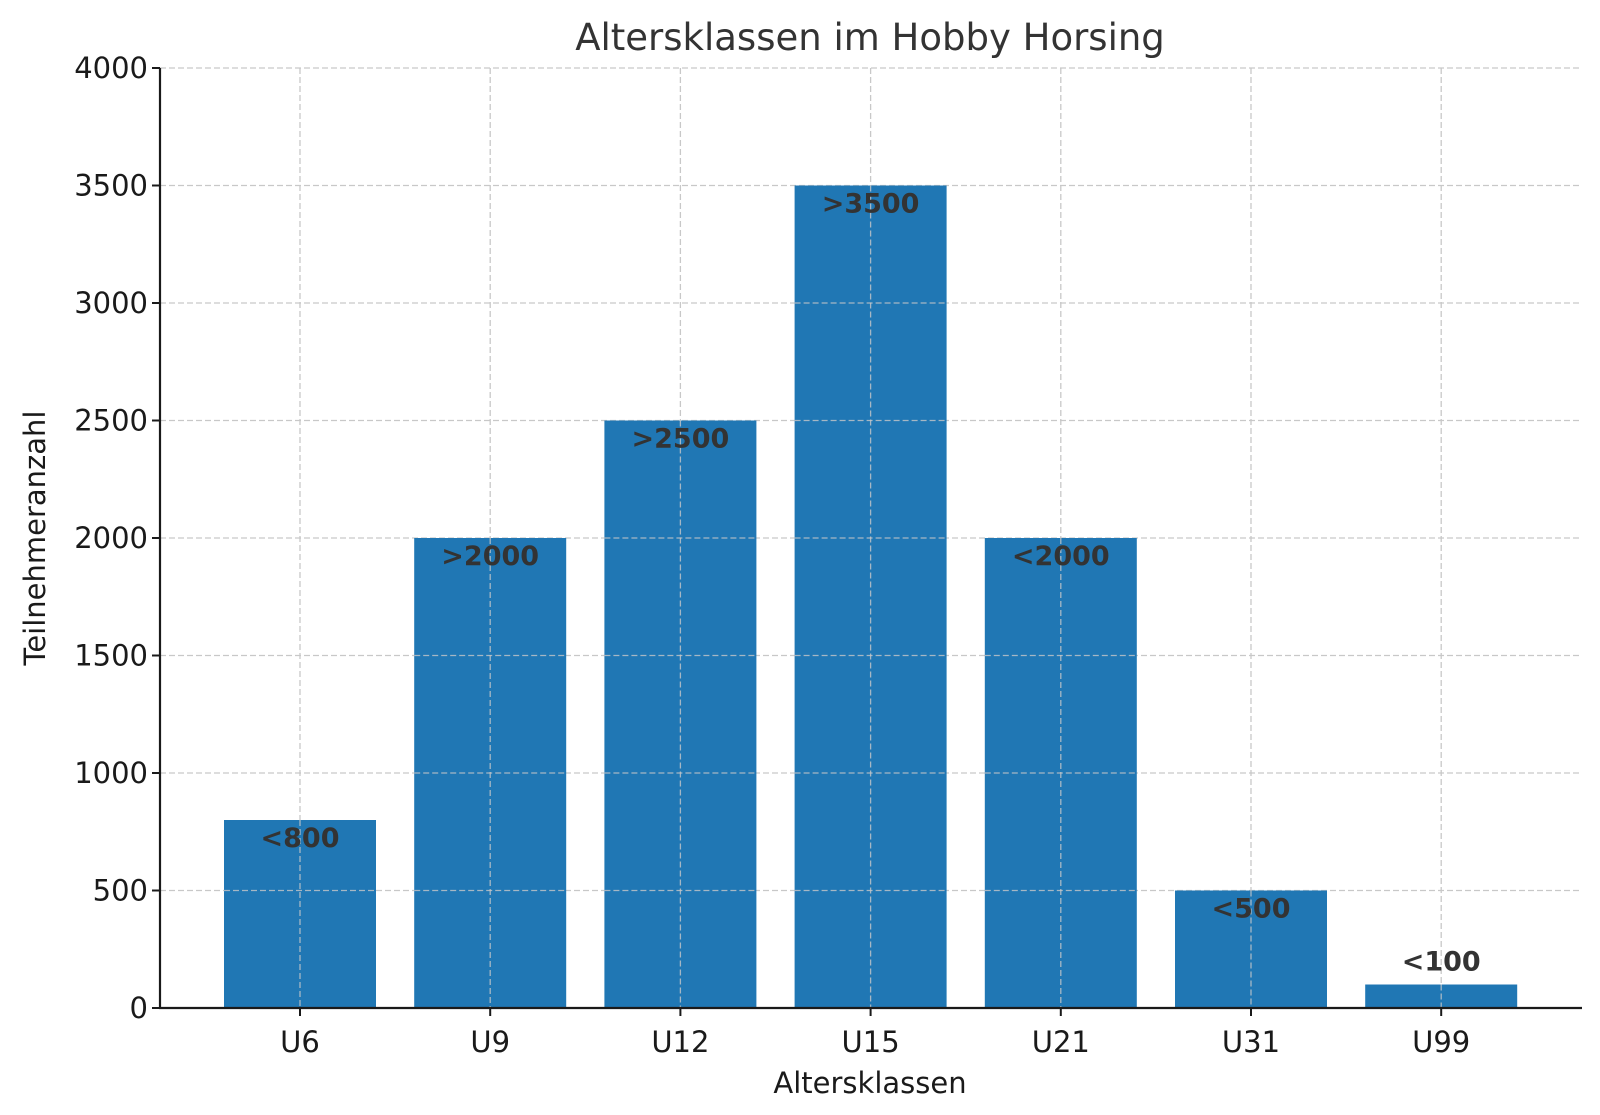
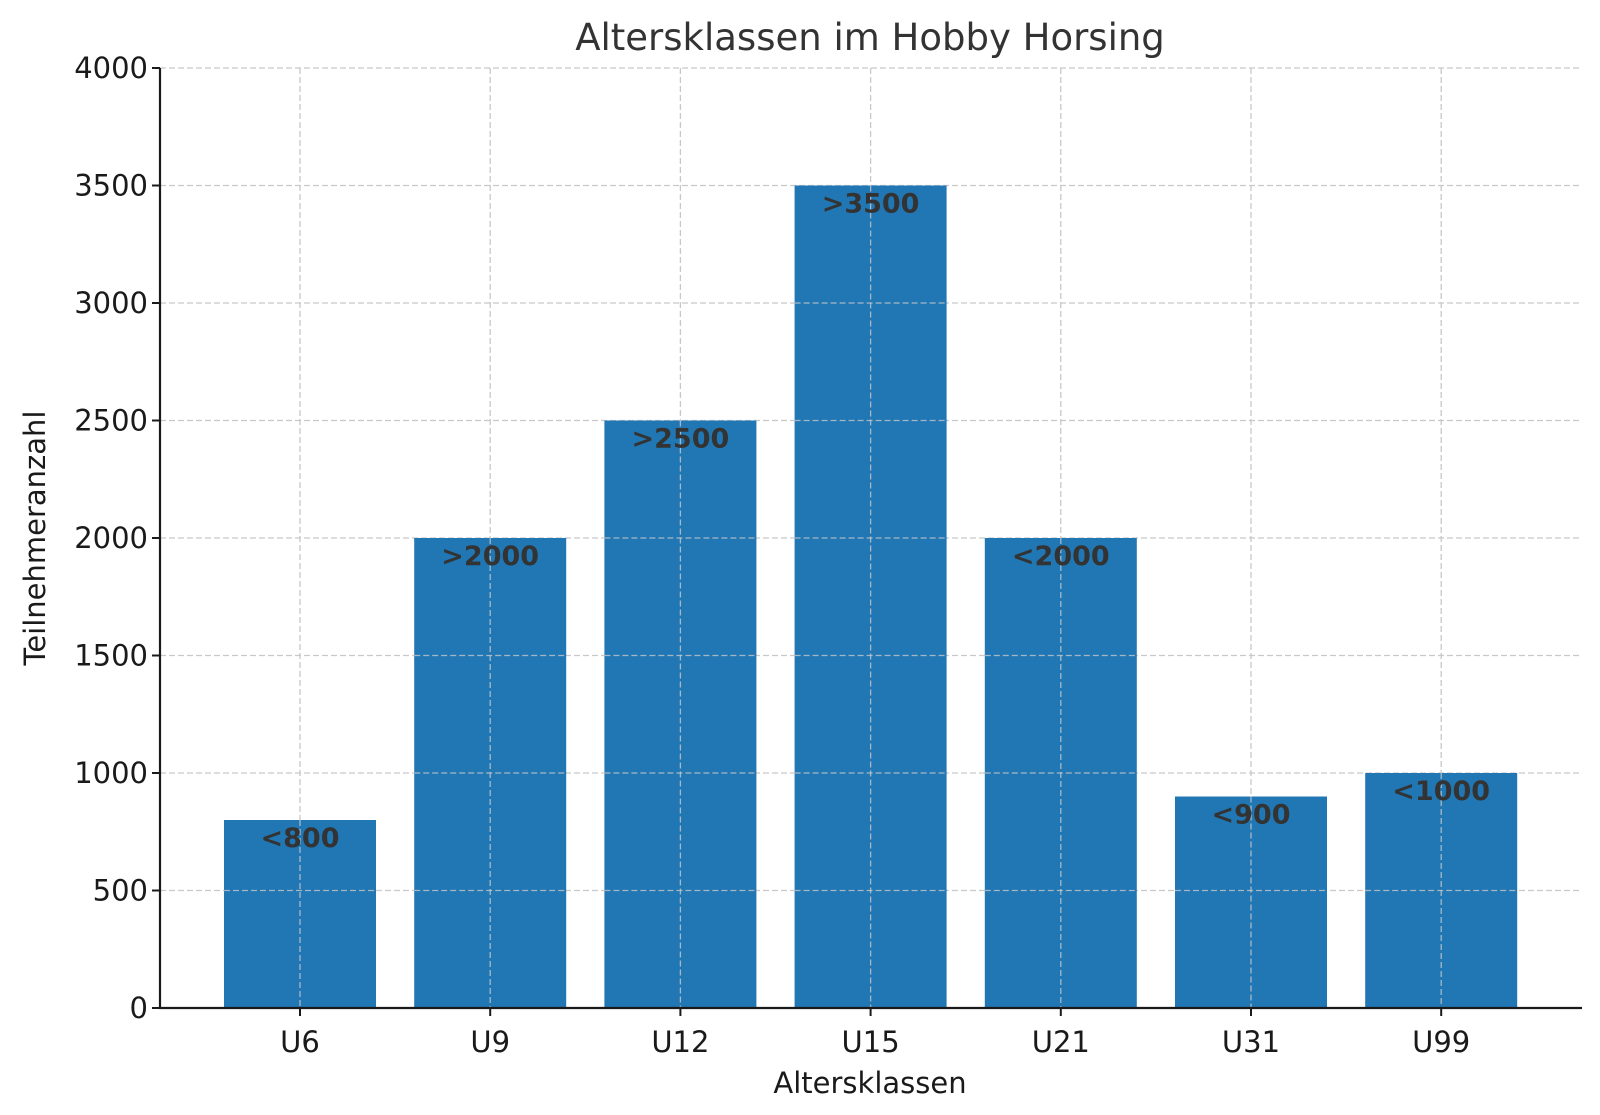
U31: 500 -> 900
U99: 100 -> 1000
